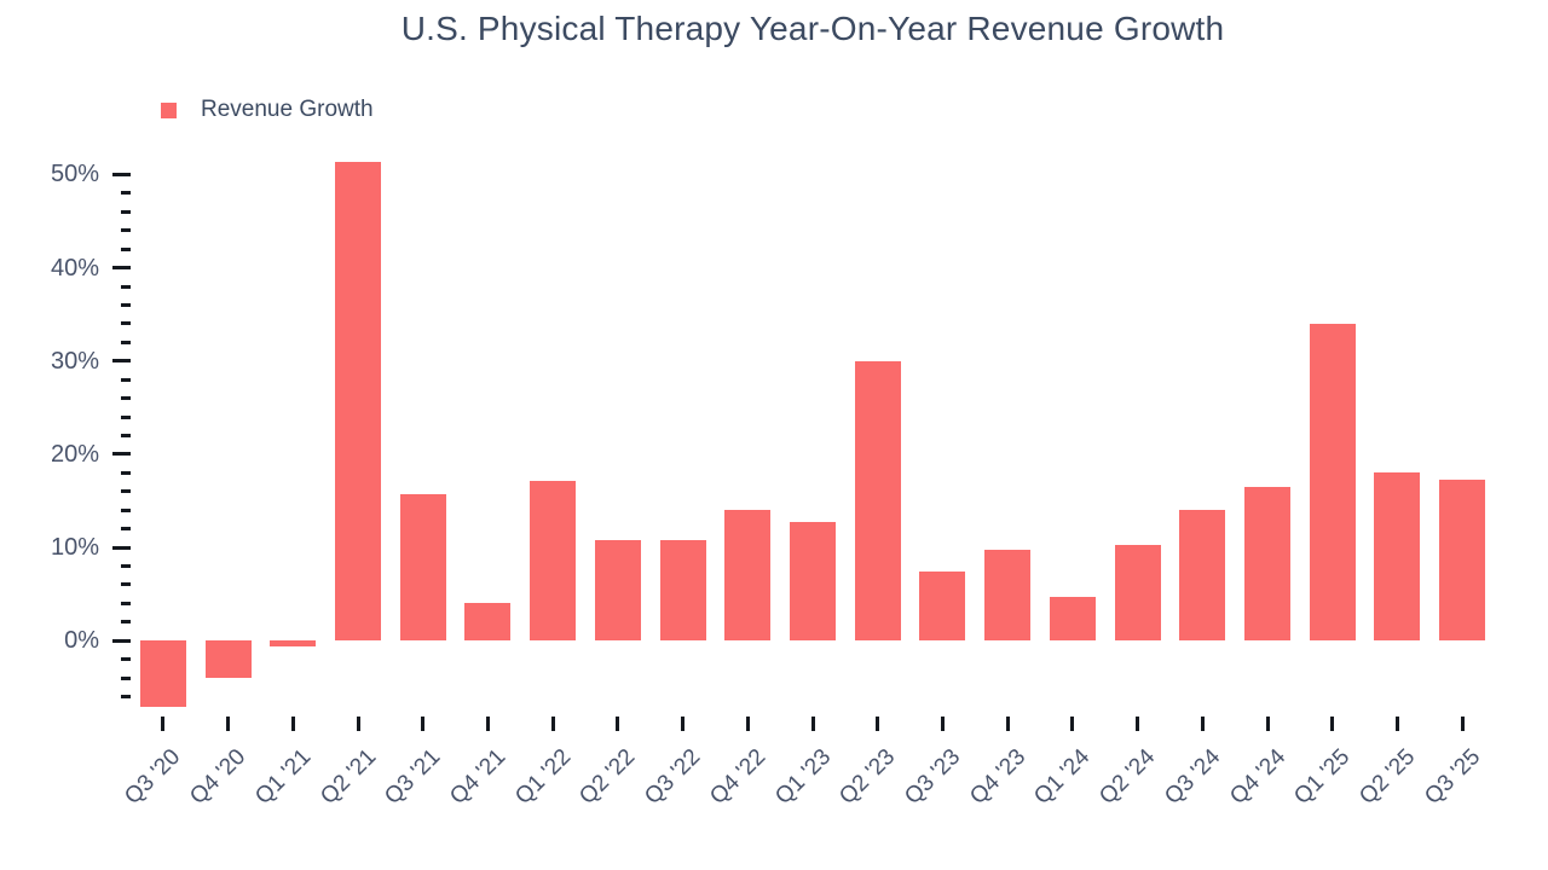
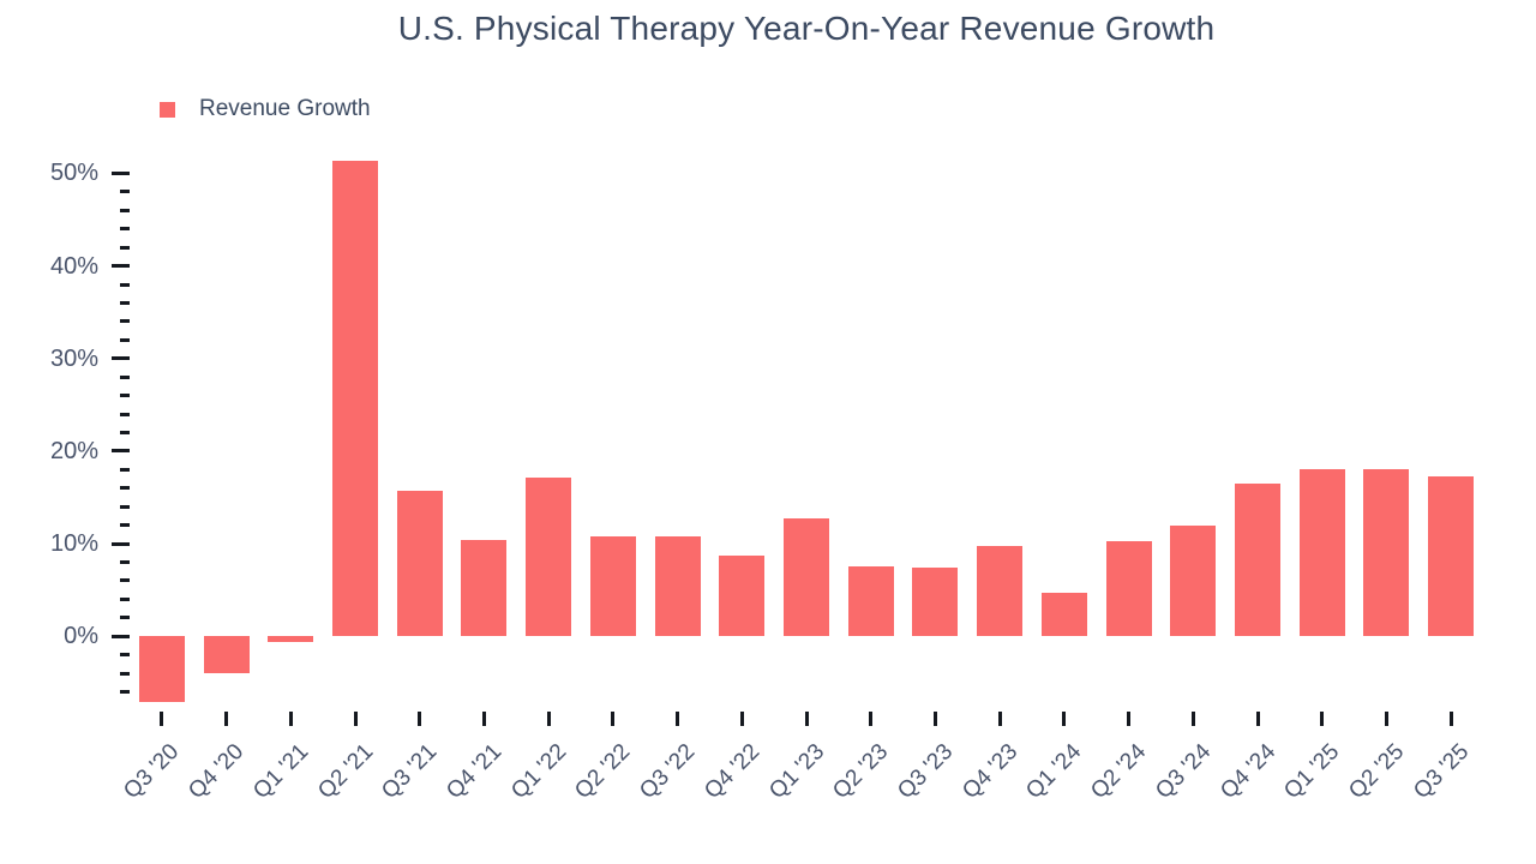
Q4 '21: 4% -> 10%
Q4 '22: 14% -> 9%
Q2 '23: 30% -> 8%
Q3 '24: 14% -> 12%
Q1 '25: 34% -> 18%
